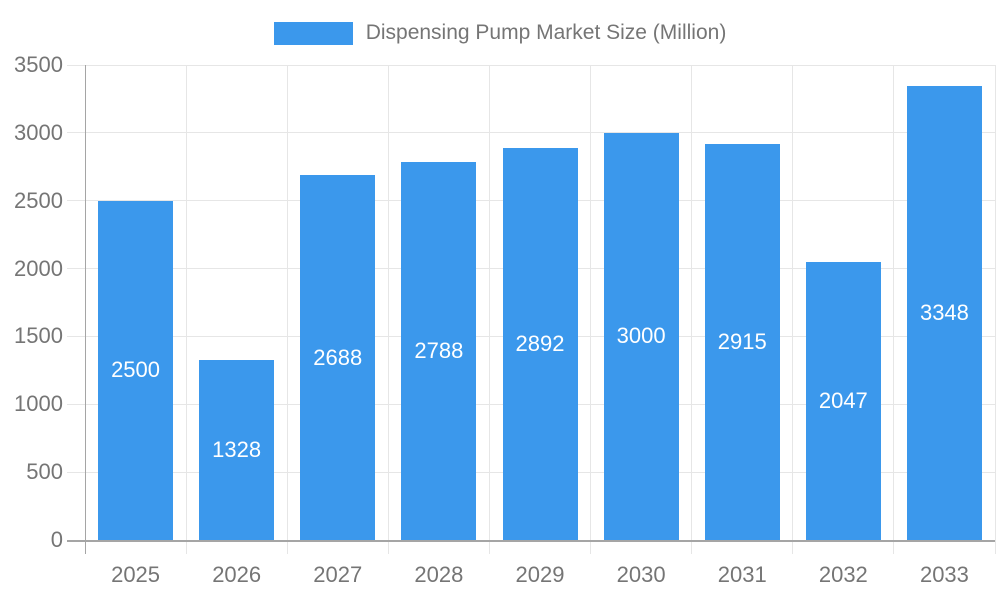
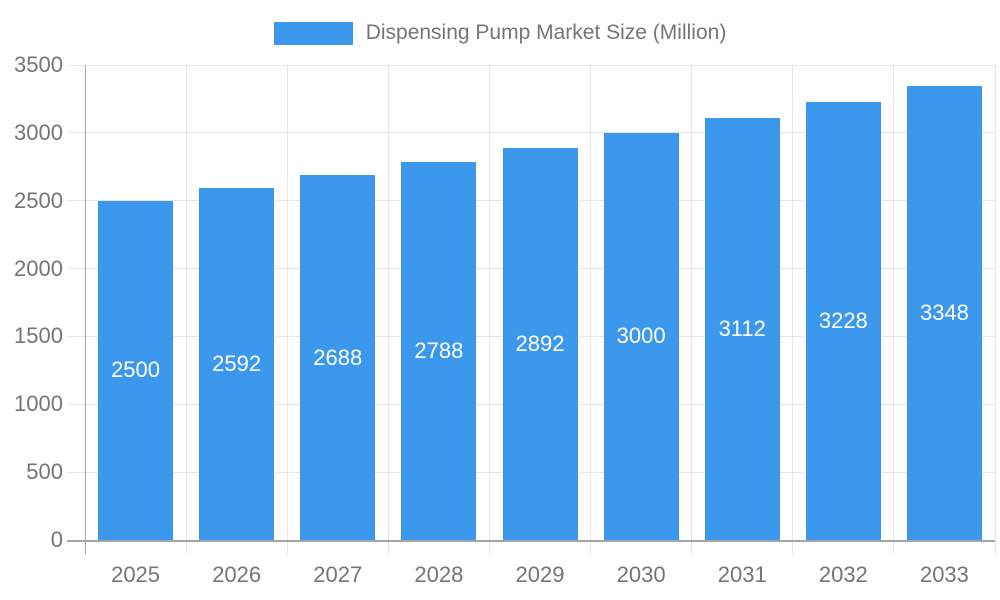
2026: 1328 -> 2592
2031: 2915 -> 3112
2032: 2047 -> 3228
